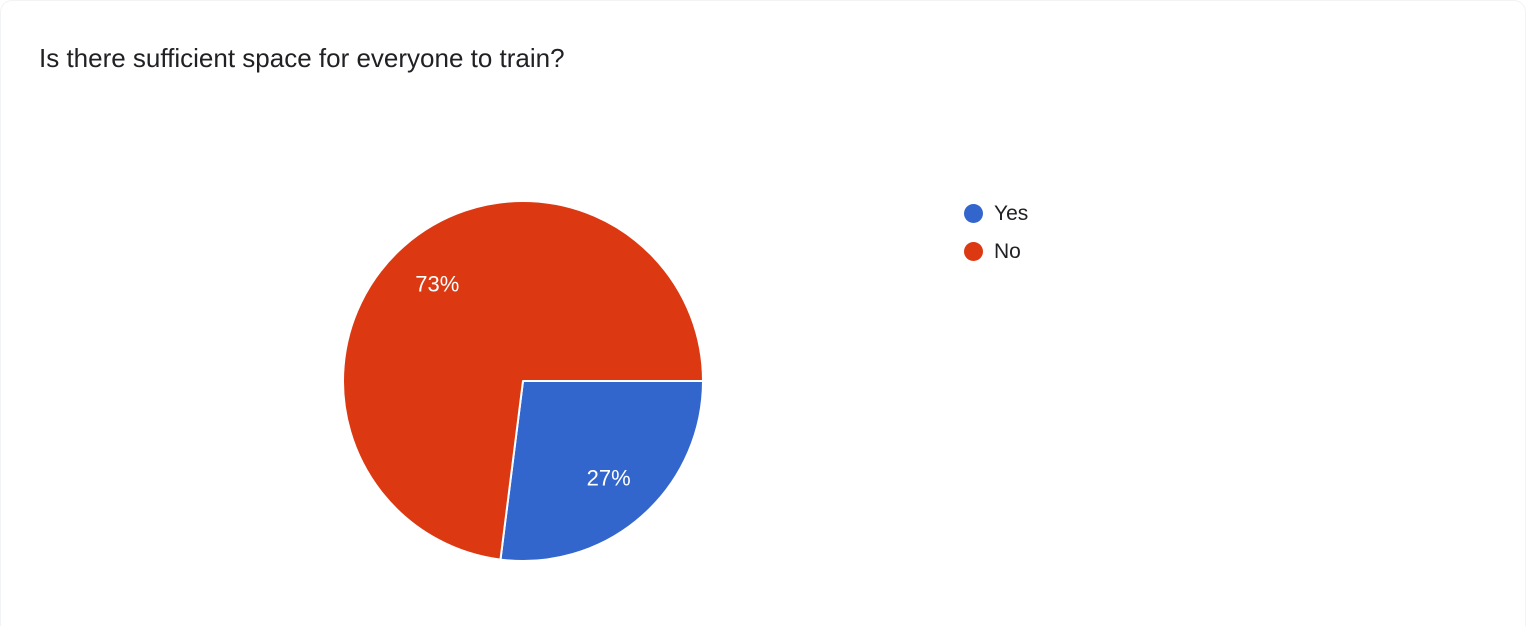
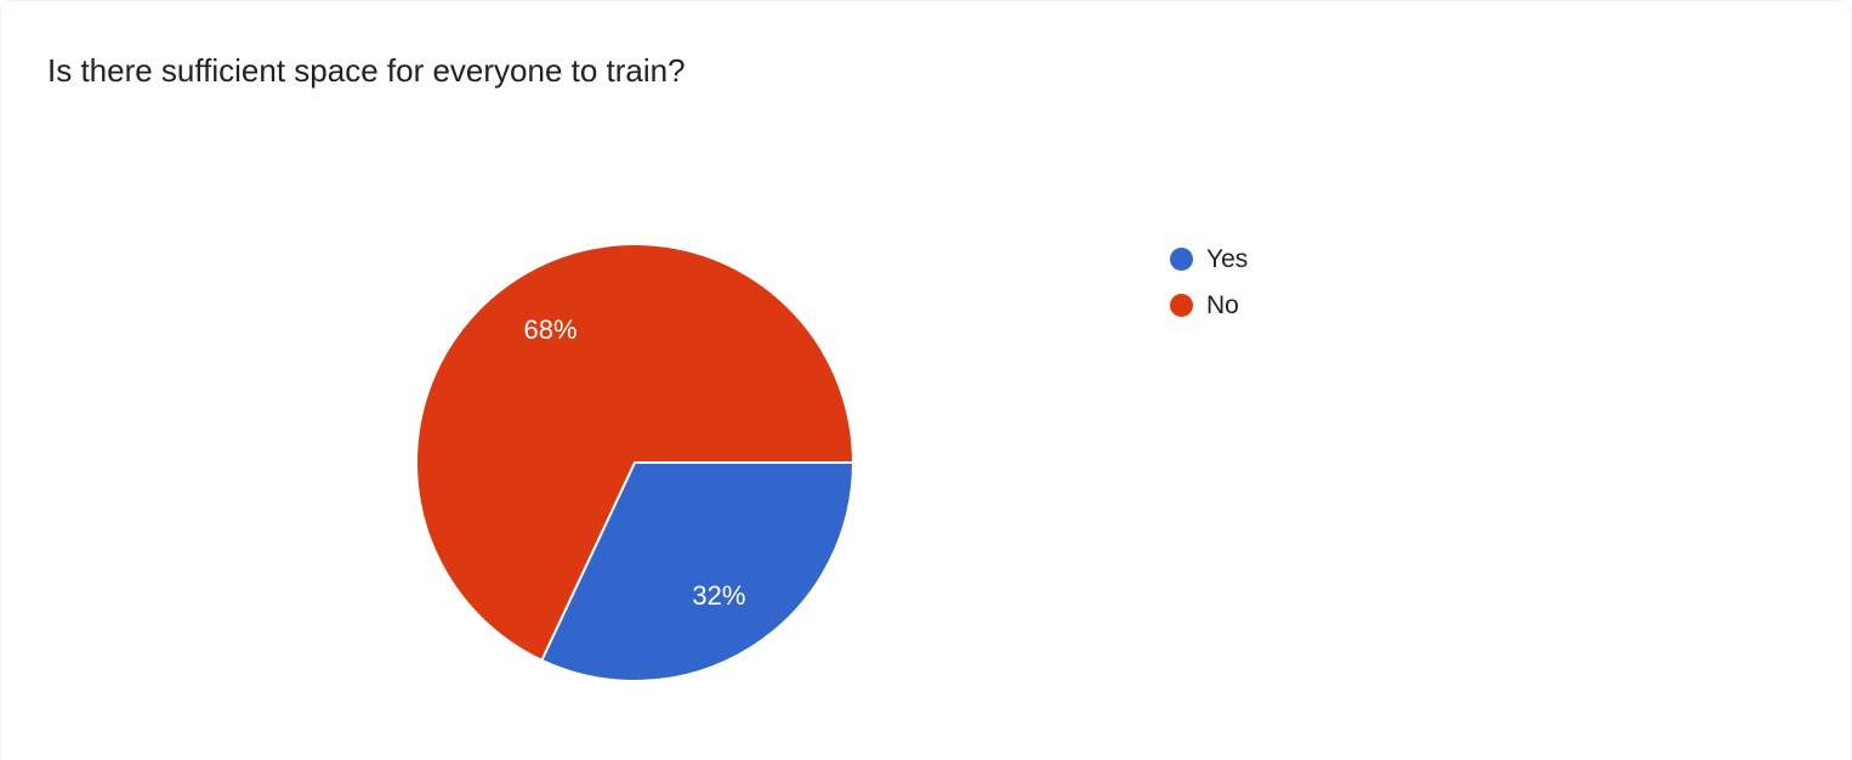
Yes: 27% -> 32%
No: 73% -> 68%
